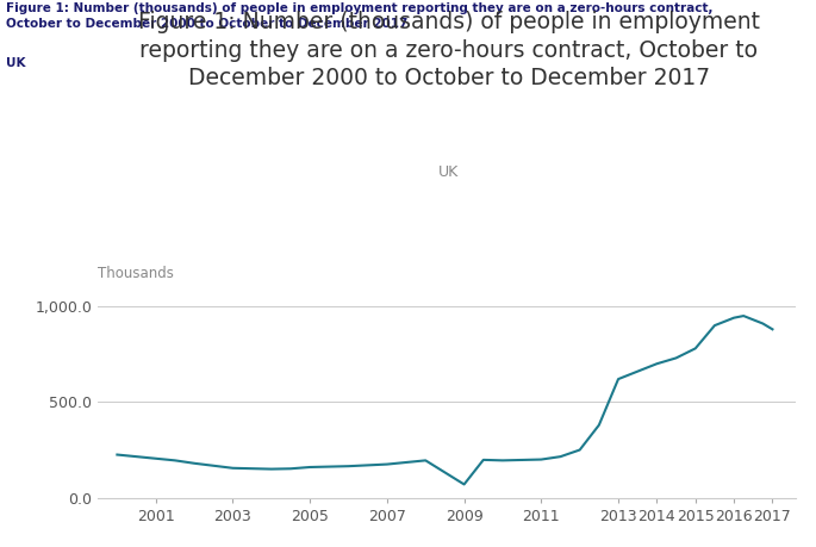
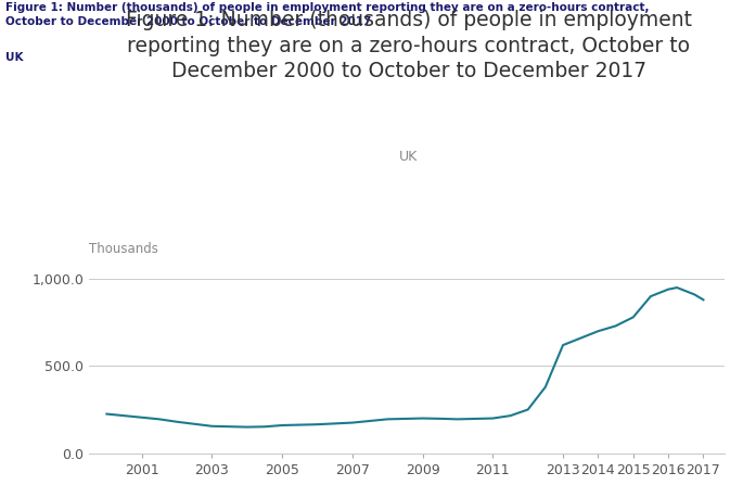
2009: 70 -> 200
